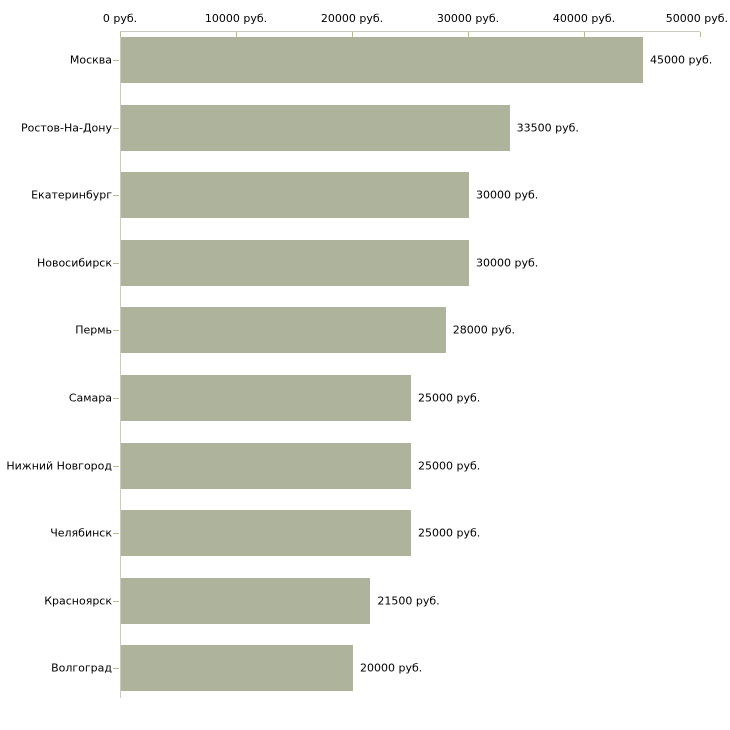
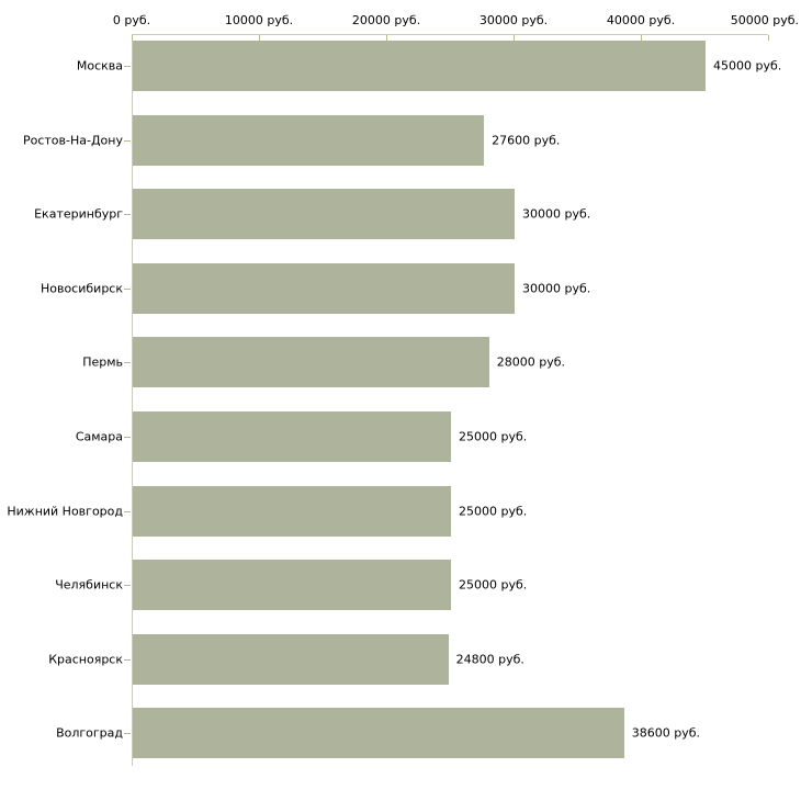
Ростов-На-Дону: 33500 -> 27600
Красноярск: 21500 -> 24800
Волгоград: 20000 -> 38600
